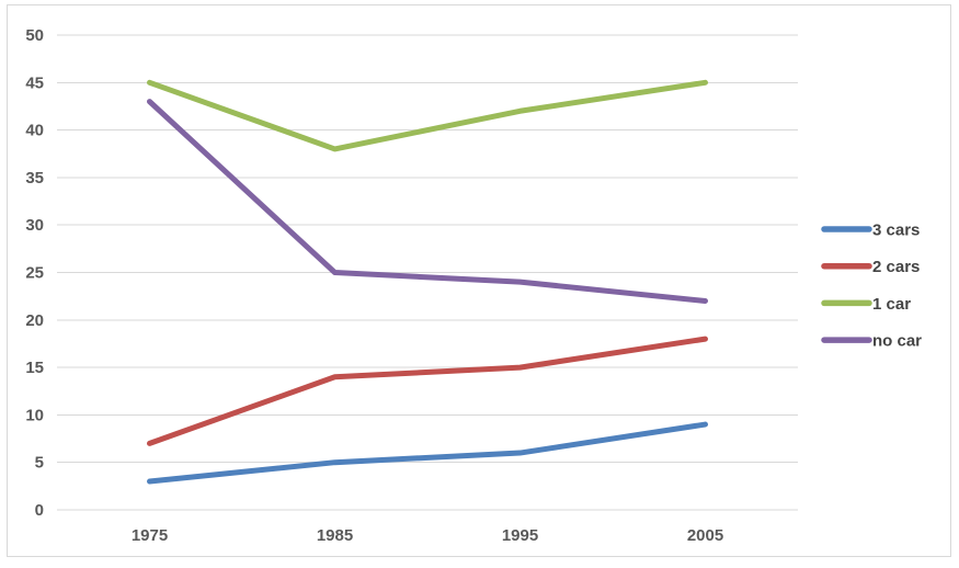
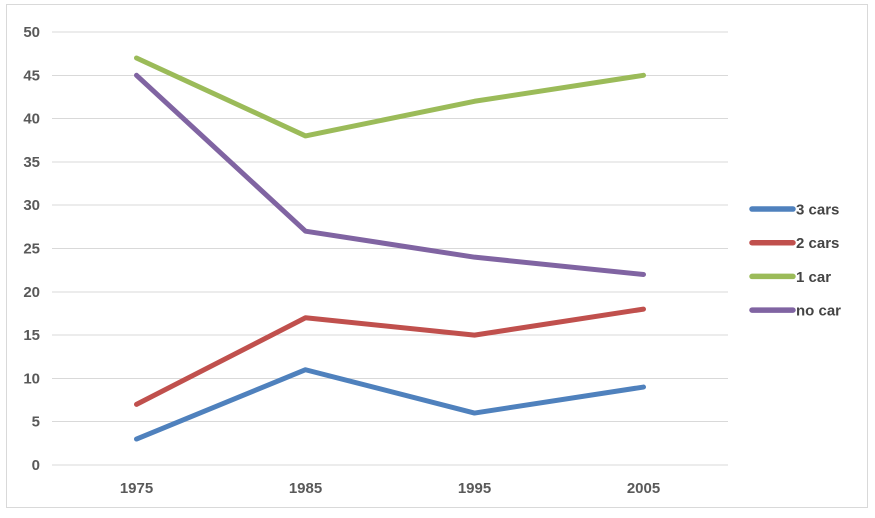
1 car/1975: 45 -> 47
no car/1975: 43 -> 45
3 cars/1985: 5 -> 11
2 cars/1985: 14 -> 17
no car/1985: 25 -> 27
